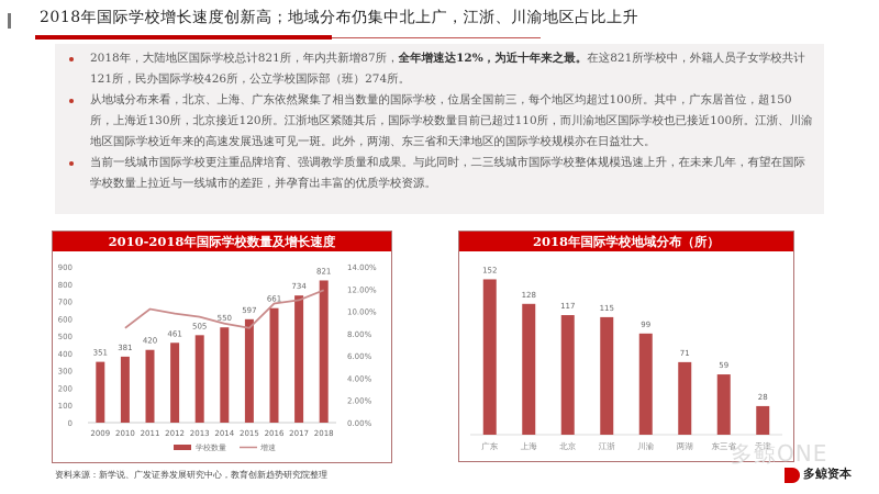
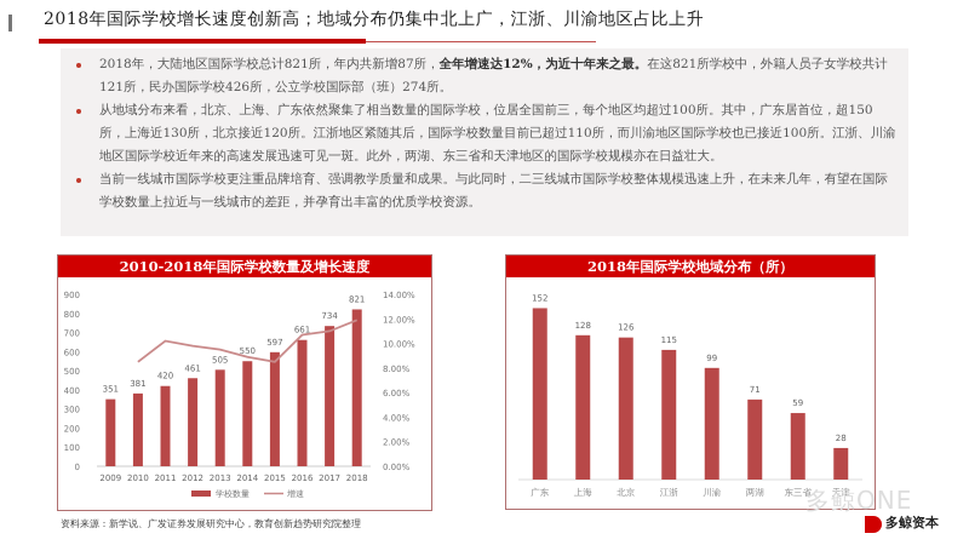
2018年国际学校地域分布（所）/北京: 117 -> 126
